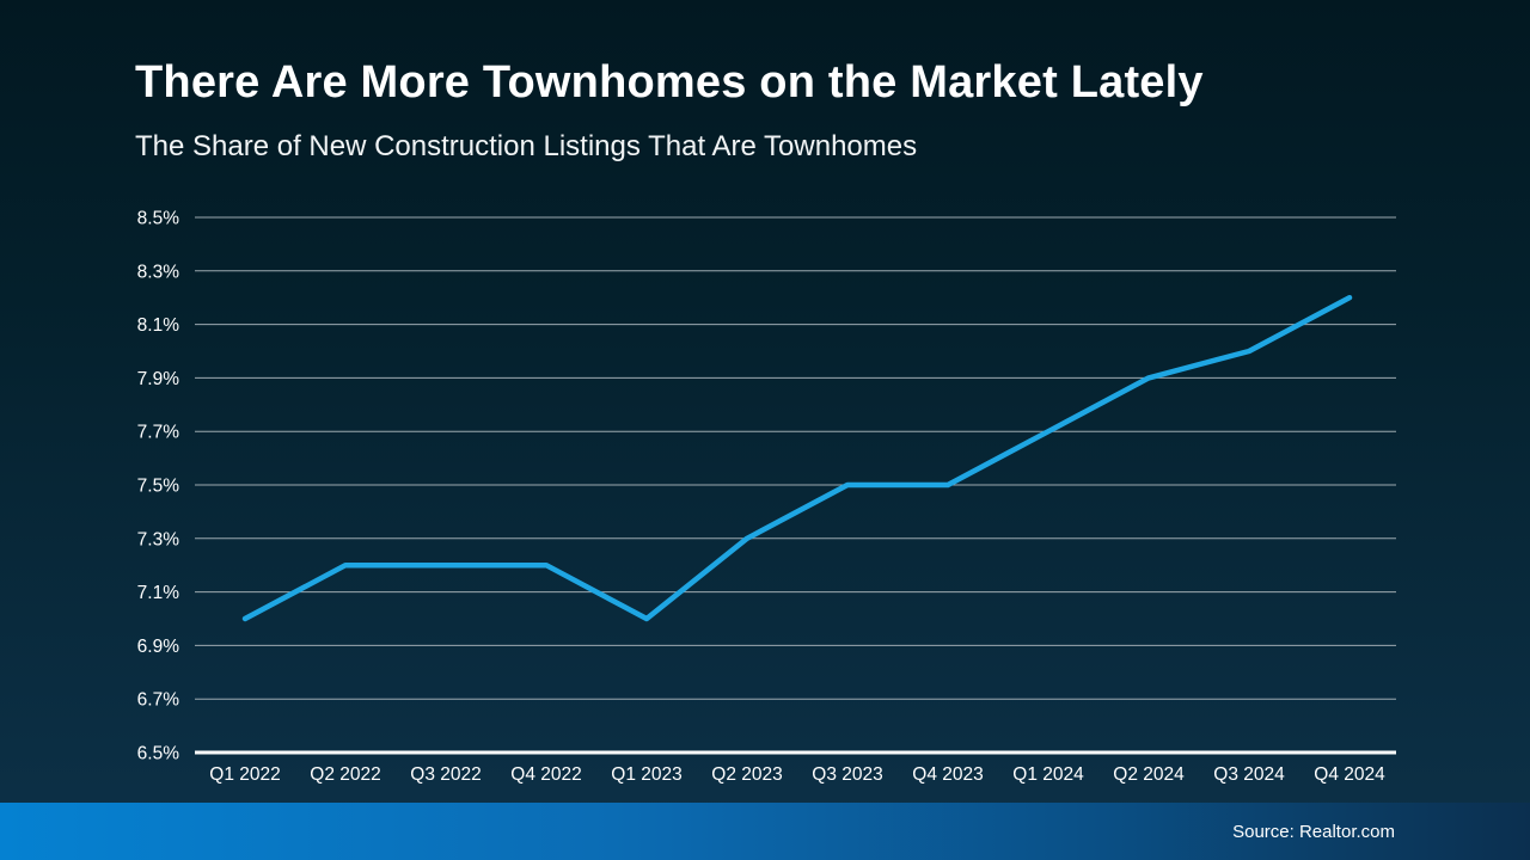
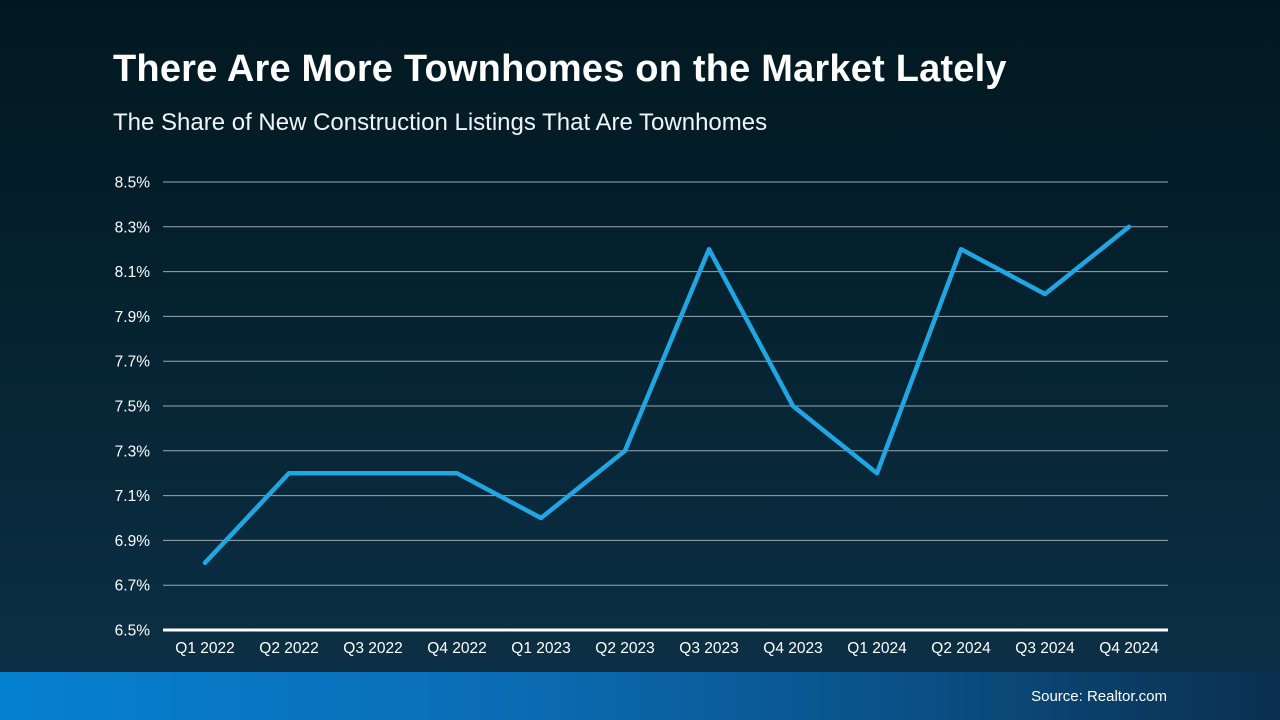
Q1 2022: 7.0% -> 6.8%
Q3 2023: 7.5% -> 8.2%
Q1 2024: 7.7% -> 7.2%
Q2 2024: 7.9% -> 8.2%
Q4 2024: 8.2% -> 8.3%
